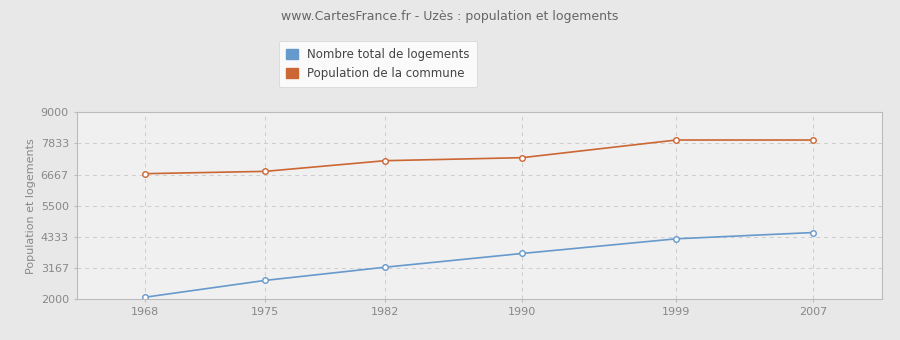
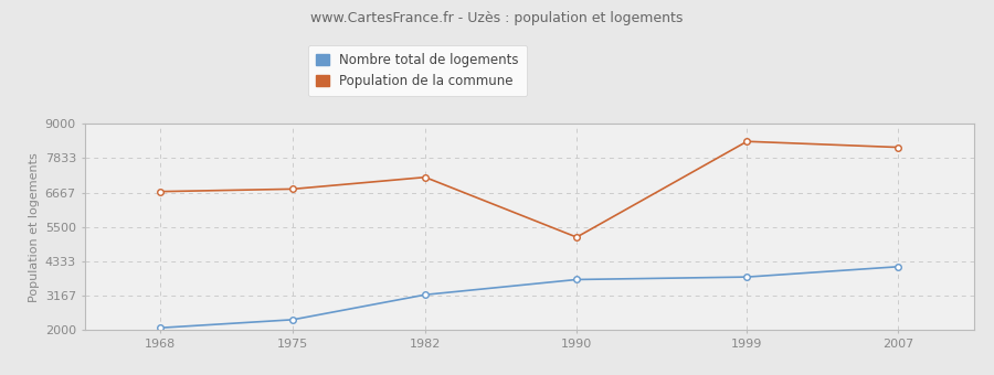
Nombre total de logements/1975: 2700 -> 2350
Population de la commune/1990: 7300 -> 5150
Nombre total de logements/1999: 4260 -> 3800
Population de la commune/1999: 7960 -> 8400
Nombre total de logements/2007: 4500 -> 4150
Population de la commune/2007: 7960 -> 8200
